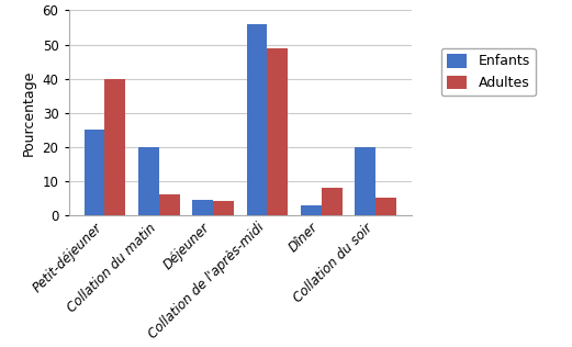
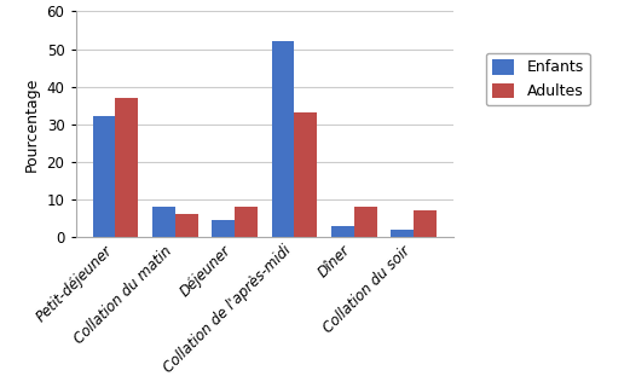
Enfants/Petit-déjeuner: 25.0 -> 32.0
Adultes/Petit-déjeuner: 40 -> 37
Enfants/Collation du matin: 20.0 -> 8.0
Adultes/Déjeuner: 4 -> 8
Enfants/Collation de l'après-midi: 56.0 -> 52.0
Adultes/Collation de l'après-midi: 49 -> 33
Enfants/Collation du soir: 20.0 -> 2.0
Adultes/Collation du soir: 5 -> 7
